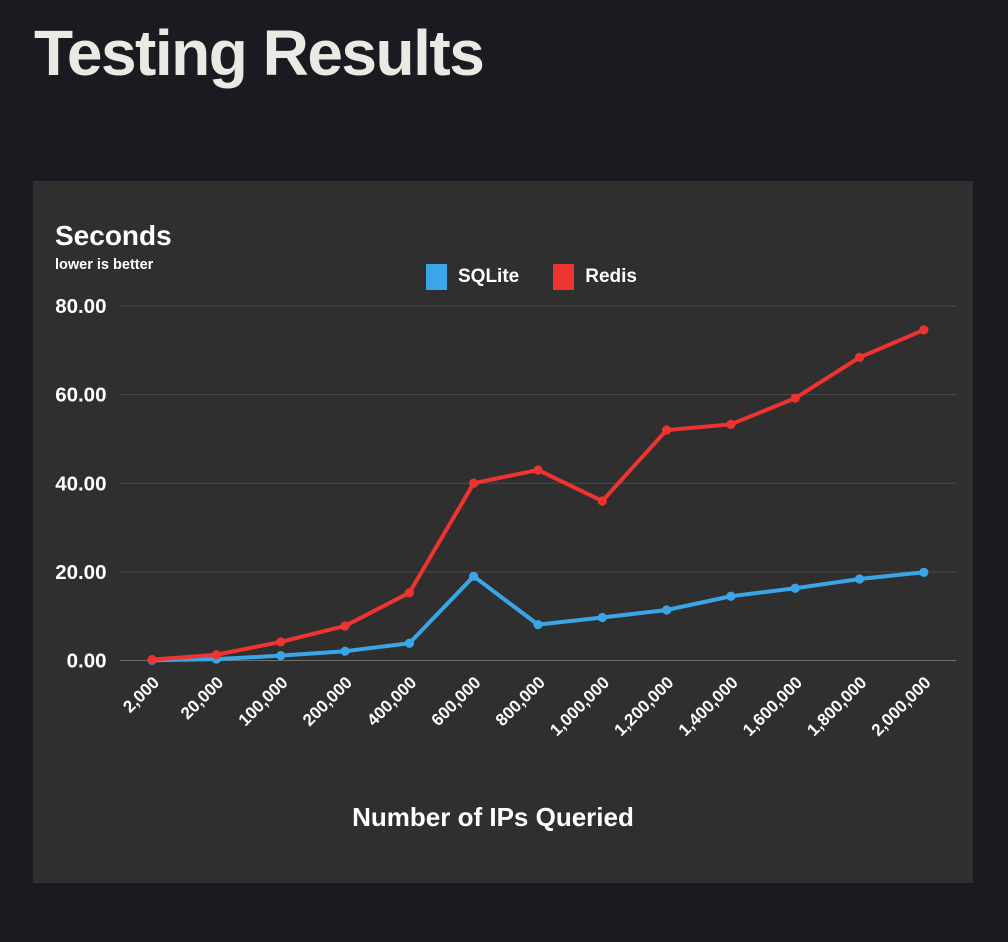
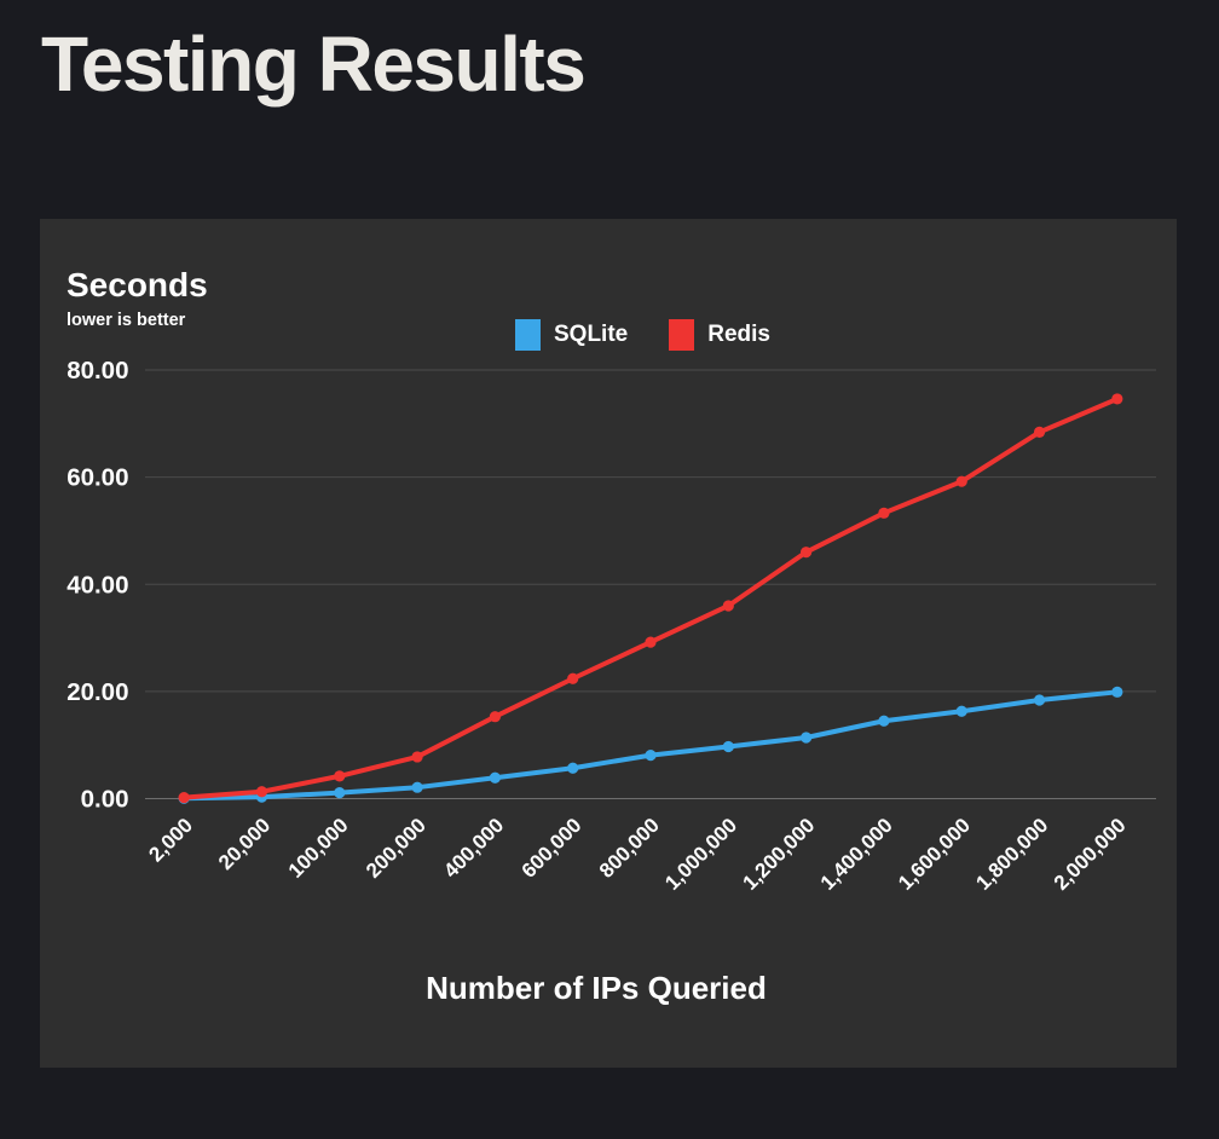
SQLite/600,000: 19 -> 6
Redis/600,000: 40 -> 22
Redis/800,000: 43 -> 29
Redis/1,200,000: 52 -> 46
